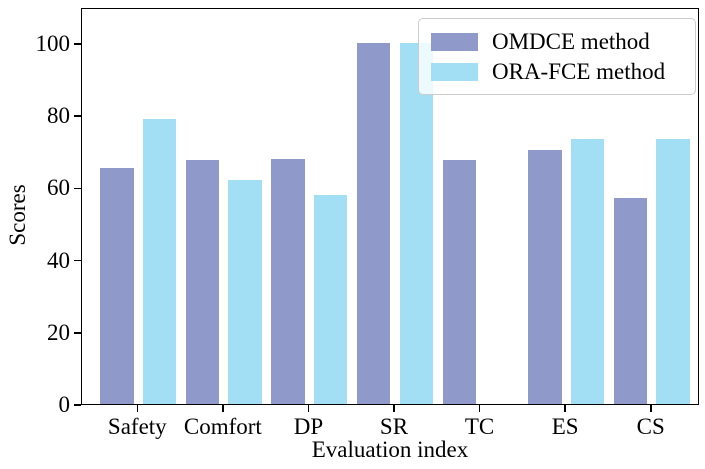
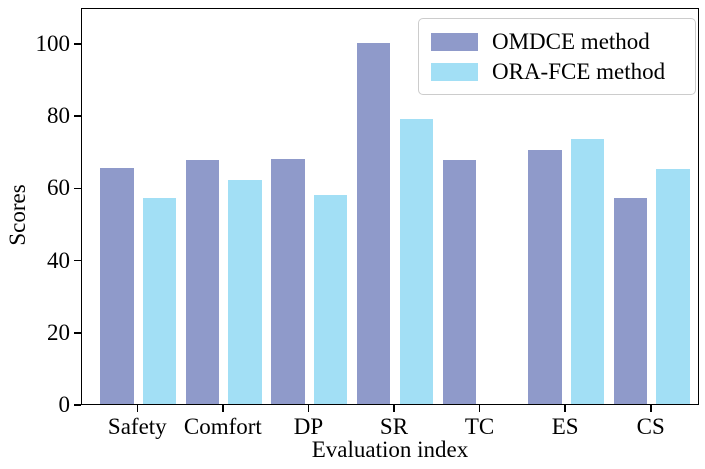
ORA-FCE method/Safety: 79 -> 57
ORA-FCE method/SR: 100 -> 79
ORA-FCE method/CS: 74 -> 65
